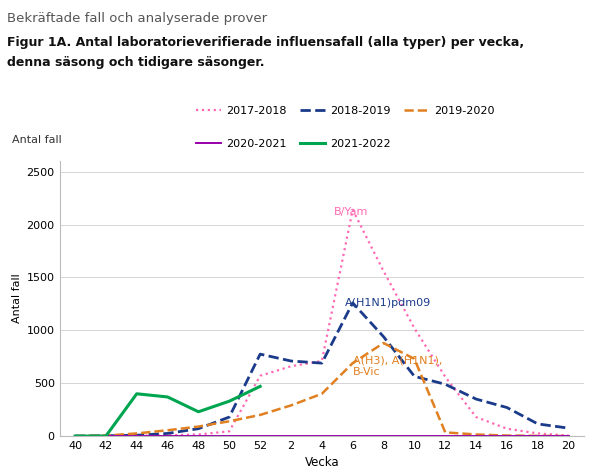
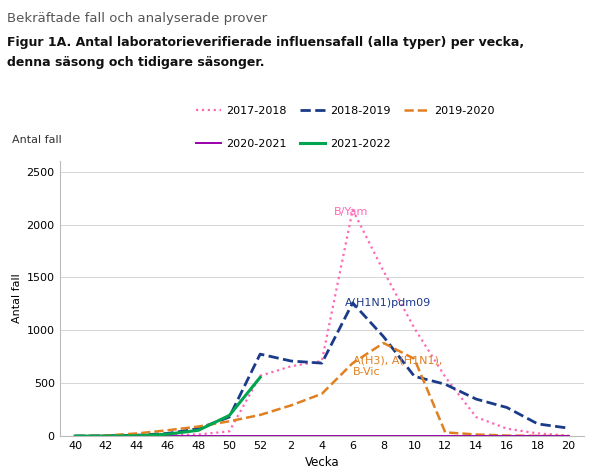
2021-2022/44: 400 -> 0
2021-2022/46: 370 -> 20
2021-2022/48: 230 -> 60
2021-2022/50: 330 -> 200
2021-2022/52: 470 -> 560
